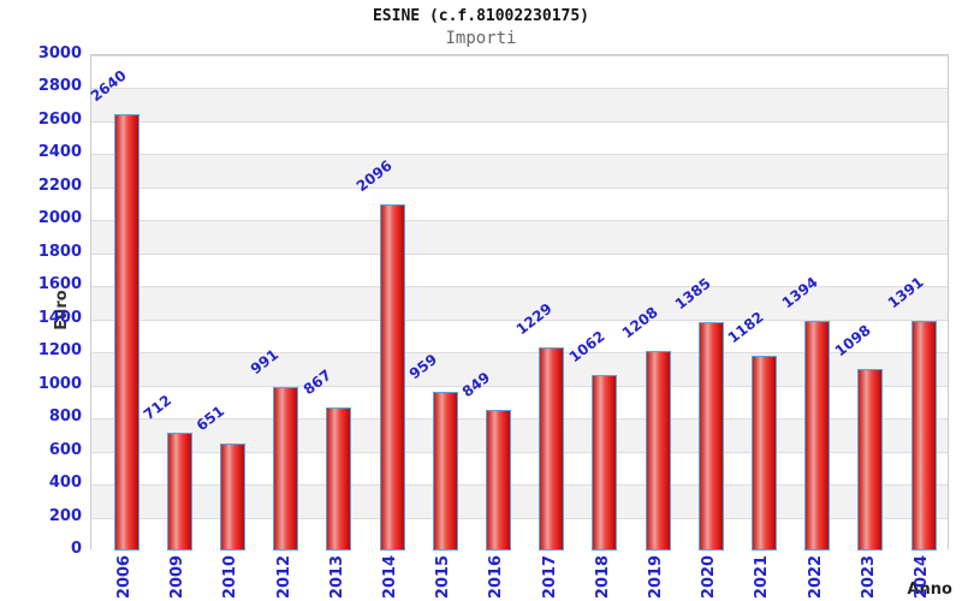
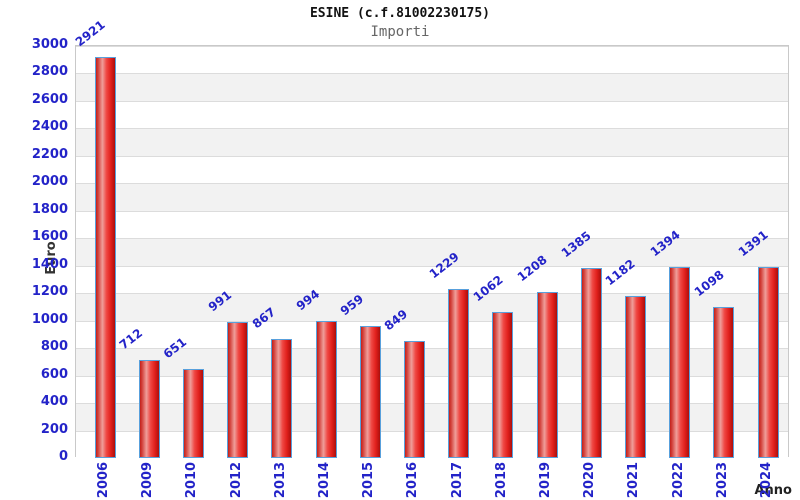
2006: 2640 -> 2921
2014: 2096 -> 994
